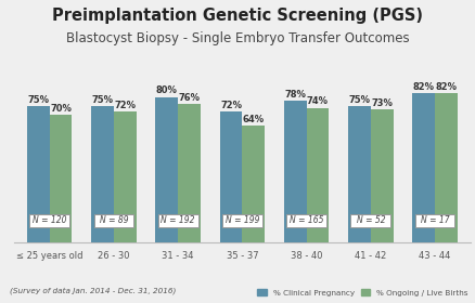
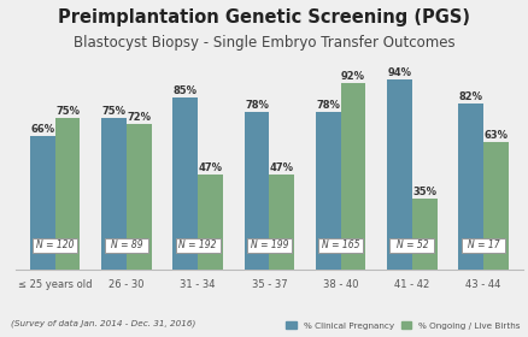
% Clinical Pregnancy/≤ 25 years old: 75% -> 66%
% Ongoing / Live Births/≤ 25 years old: 70% -> 75%
% Clinical Pregnancy/31 - 34: 80% -> 85%
% Ongoing / Live Births/31 - 34: 76% -> 47%
% Clinical Pregnancy/35 - 37: 72% -> 78%
% Ongoing / Live Births/35 - 37: 64% -> 47%
% Ongoing / Live Births/38 - 40: 74% -> 92%
% Clinical Pregnancy/41 - 42: 75% -> 94%
% Ongoing / Live Births/41 - 42: 73% -> 35%
% Ongoing / Live Births/43 - 44: 82% -> 63%
